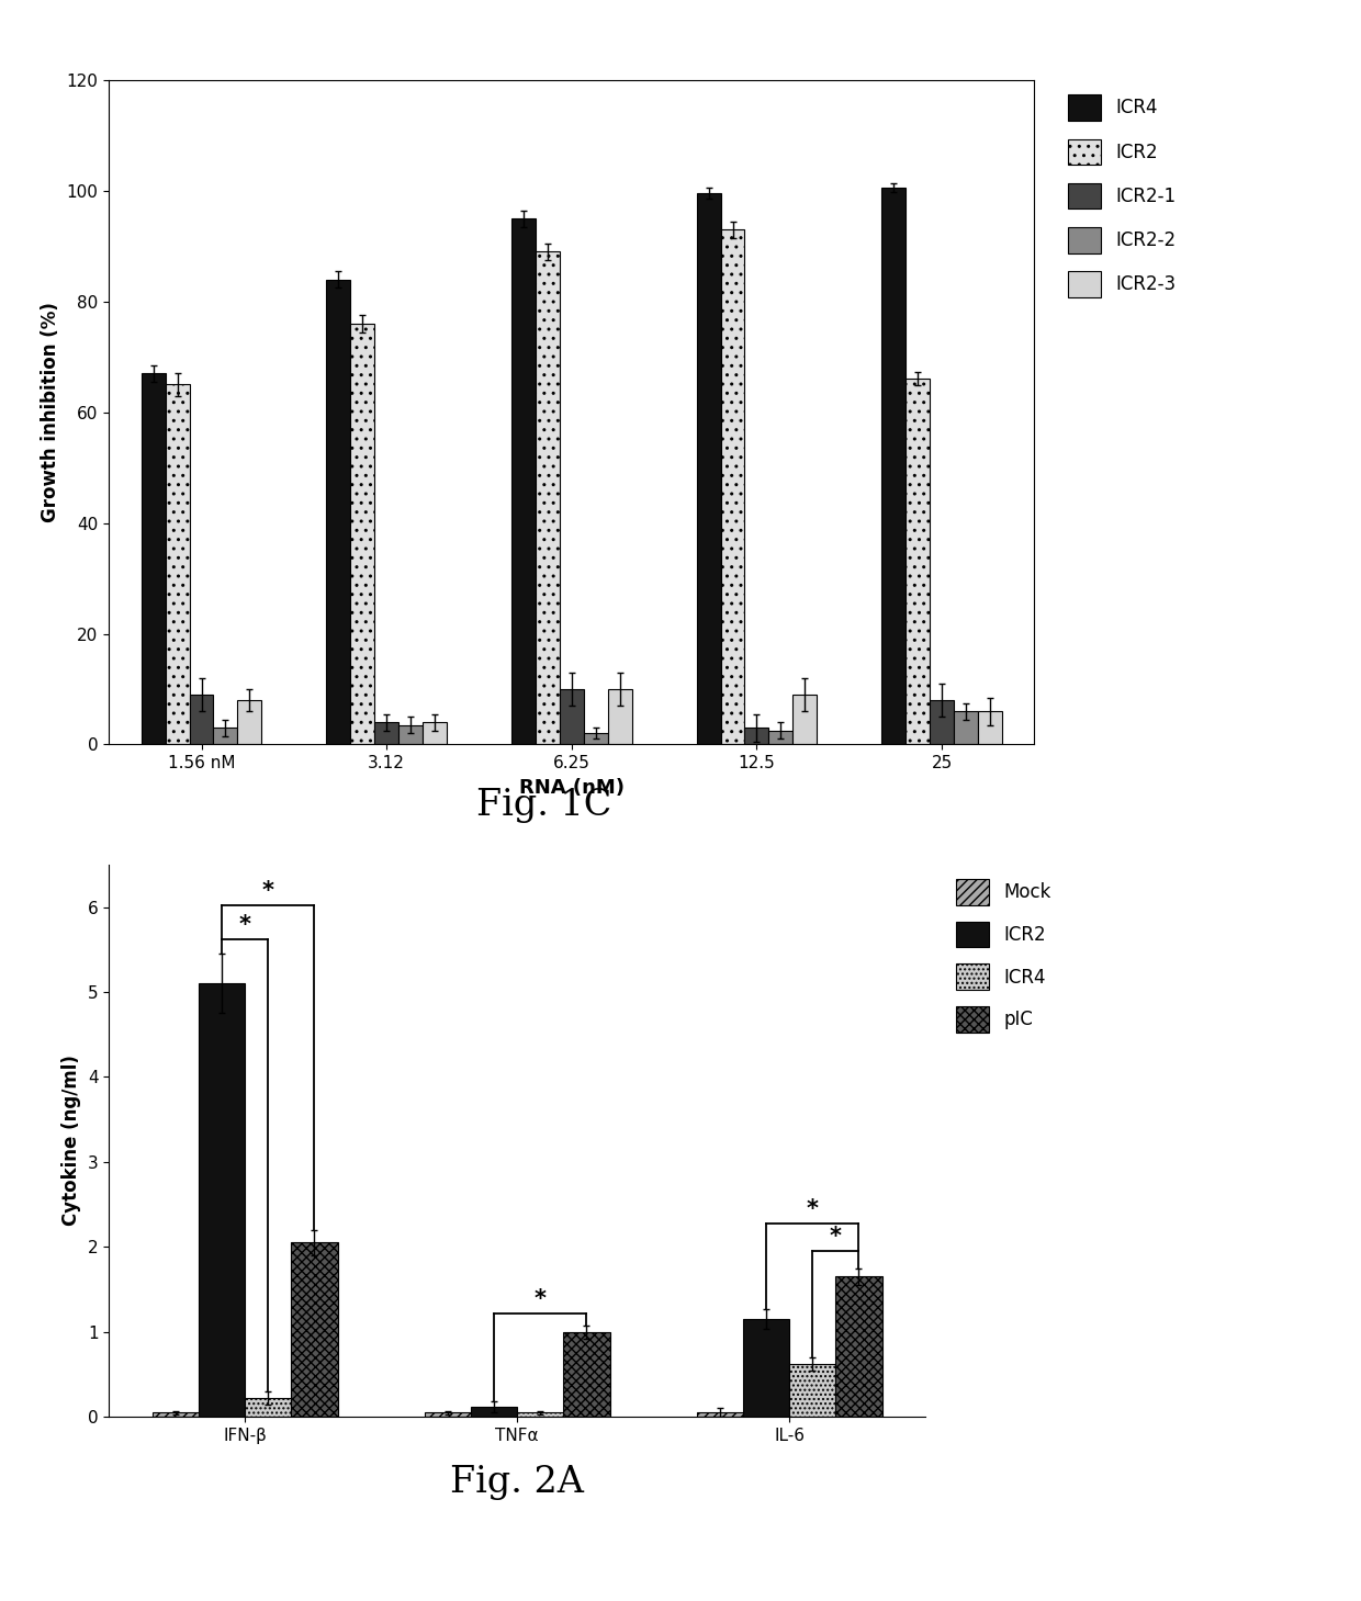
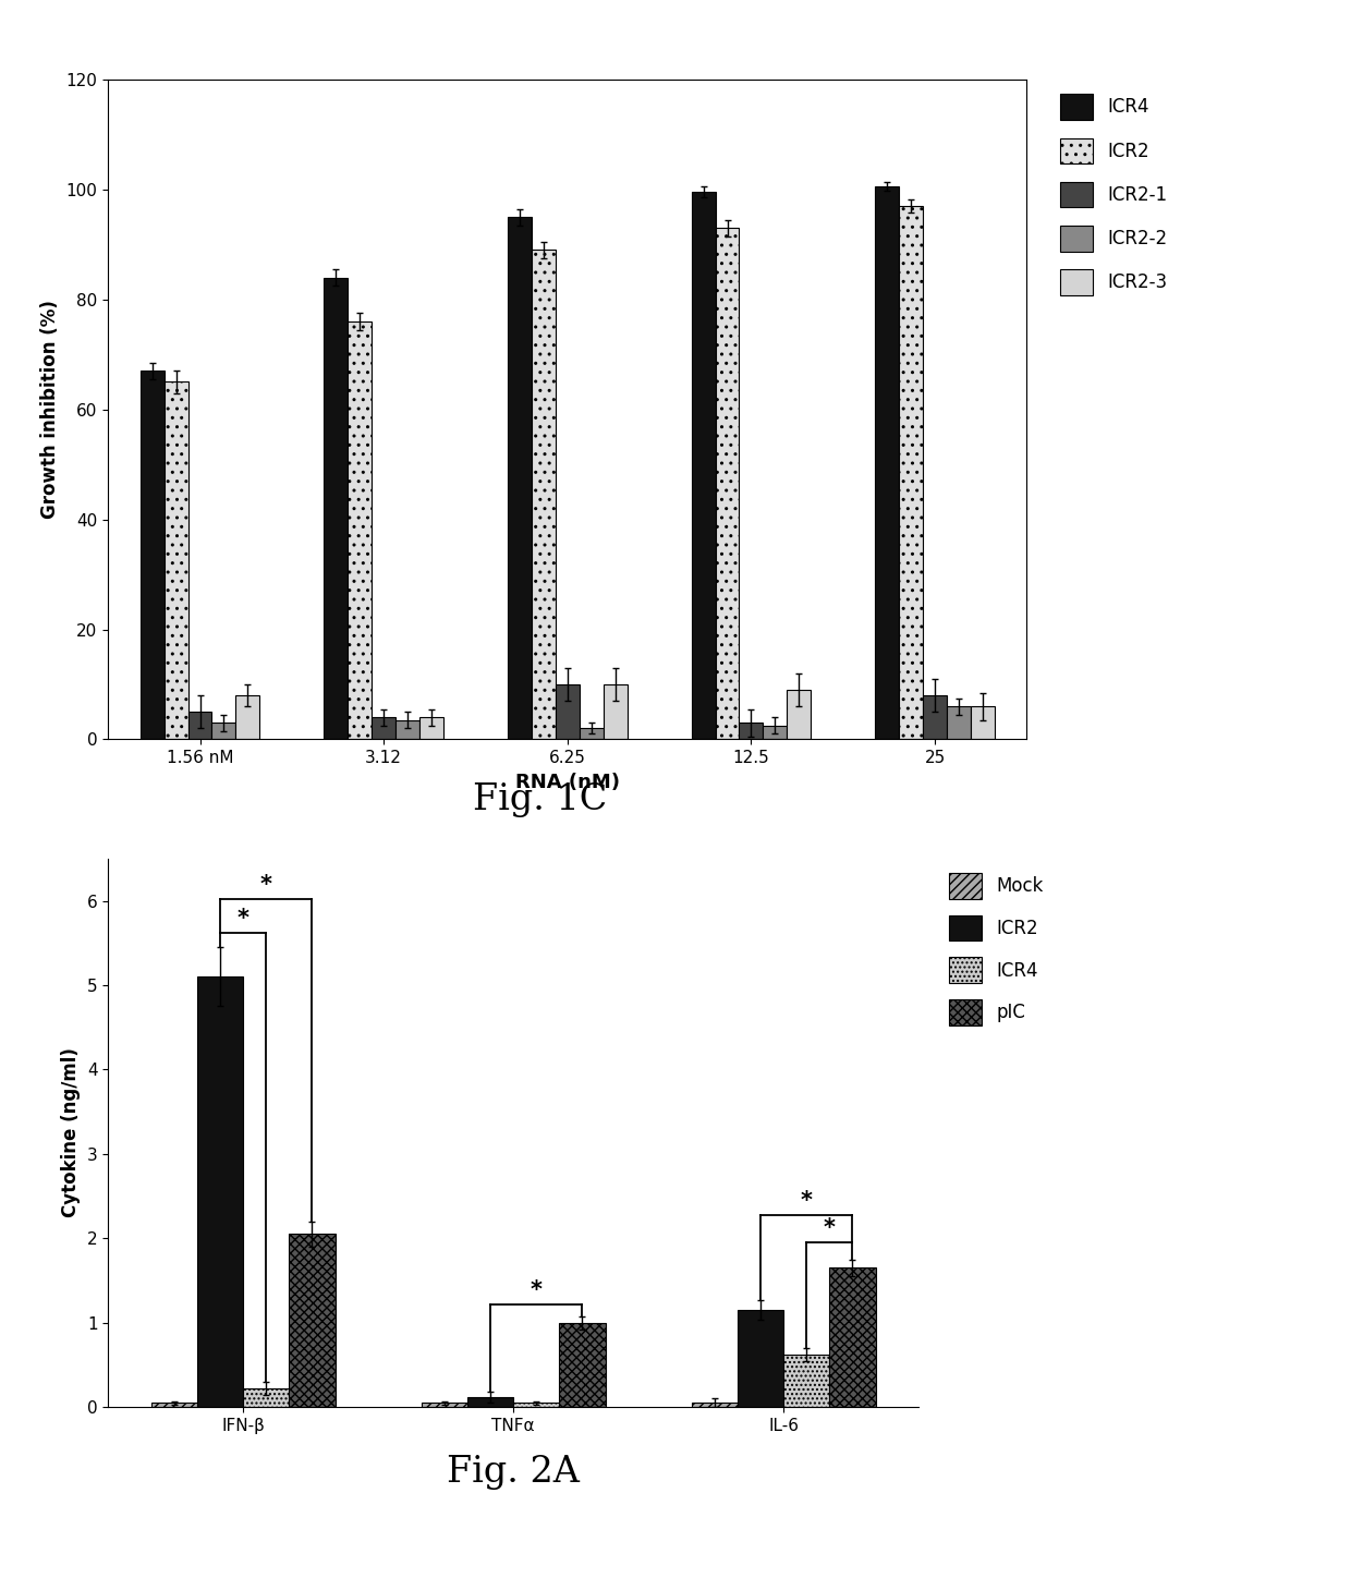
ICR2-1/1.56 nM: 9 -> 5
ICR2/25: 66 -> 97
